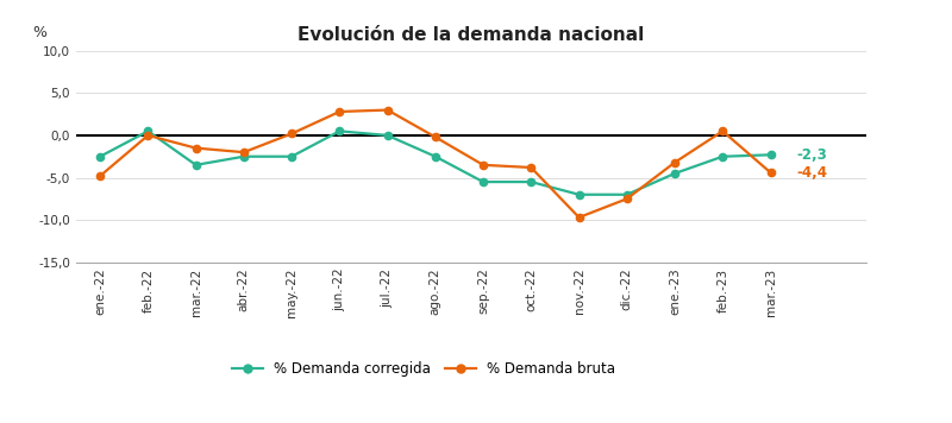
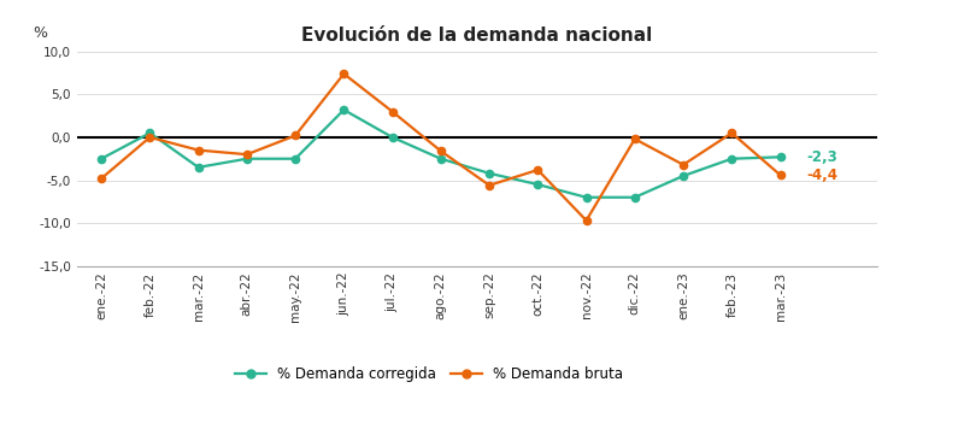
% Demanda corregida/jun.-22: 0,5 -> 3,2
% Demanda bruta/jun.-22: 2,8 -> 7,4
% Demanda bruta/ago.-22: -0,2 -> -1,6
% Demanda corregida/sep.-22: -5,5 -> -4,2
% Demanda bruta/sep.-22: -3,5 -> -5,6
% Demanda bruta/dic.-22: -7,5 -> -0,2
